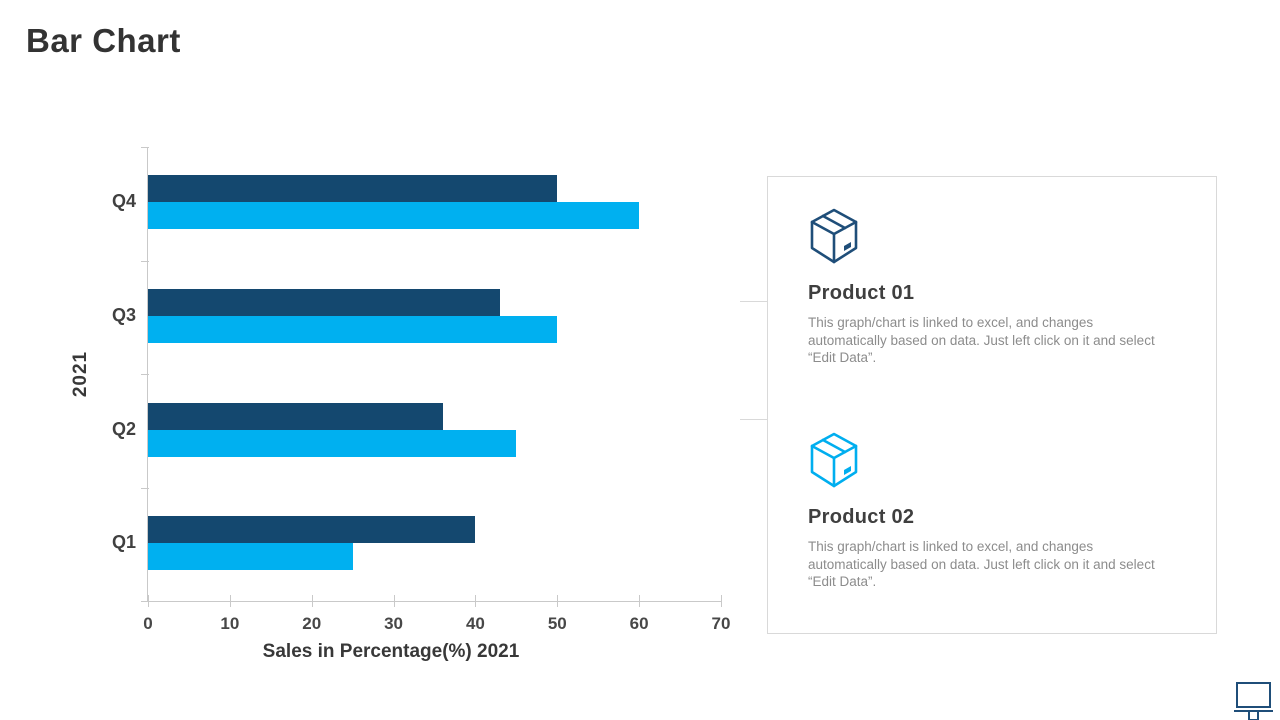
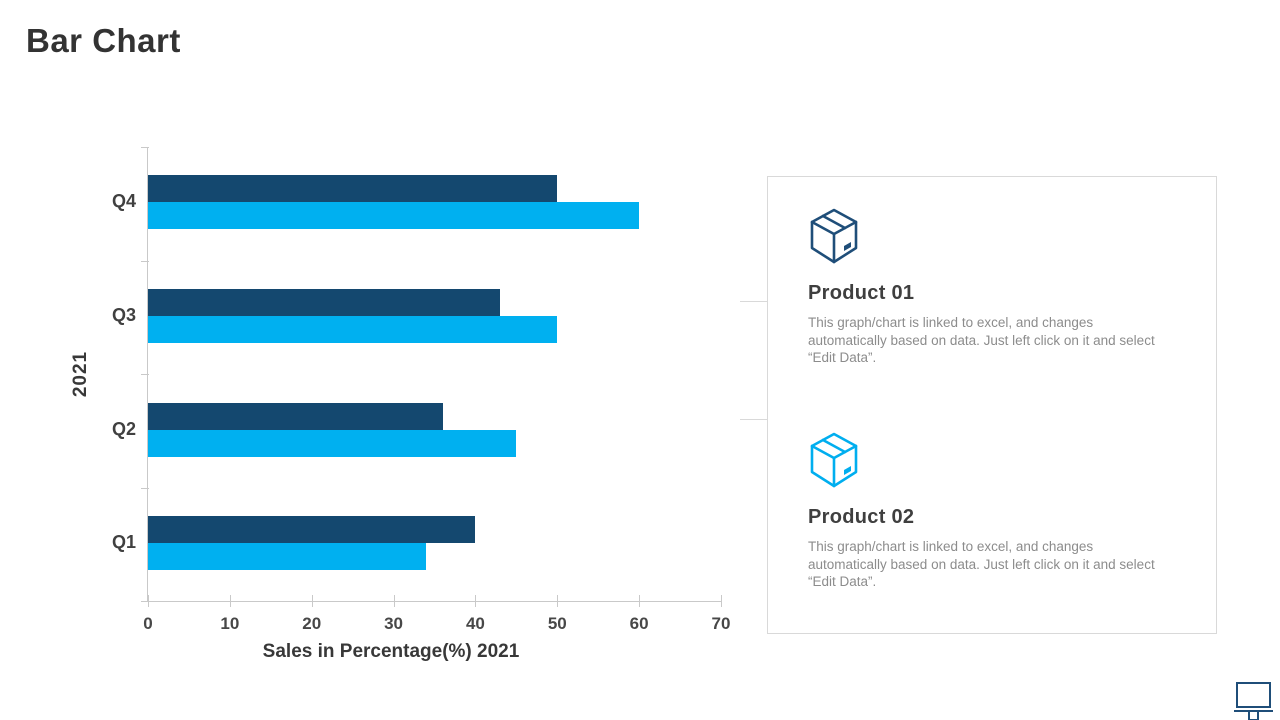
Product 02/Q1: 25 -> 34
